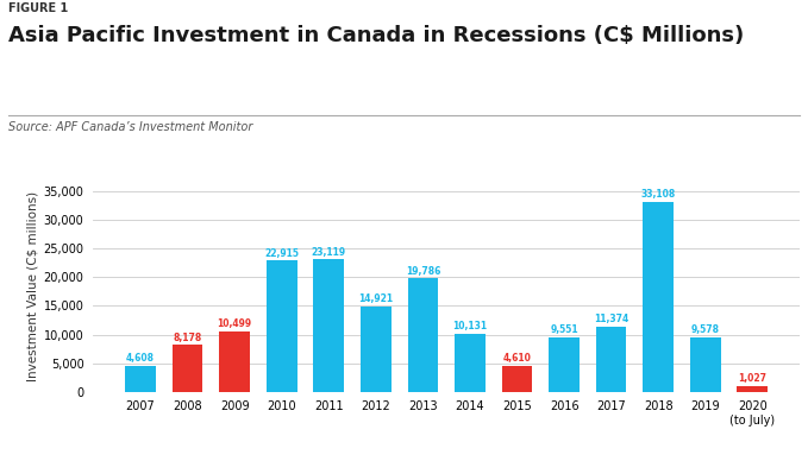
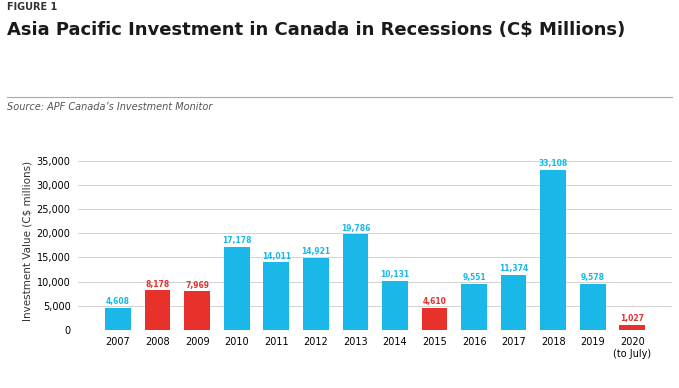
2009: 10,499 -> 7,969
2010: 22,915 -> 17,178
2011: 23,119 -> 14,011
